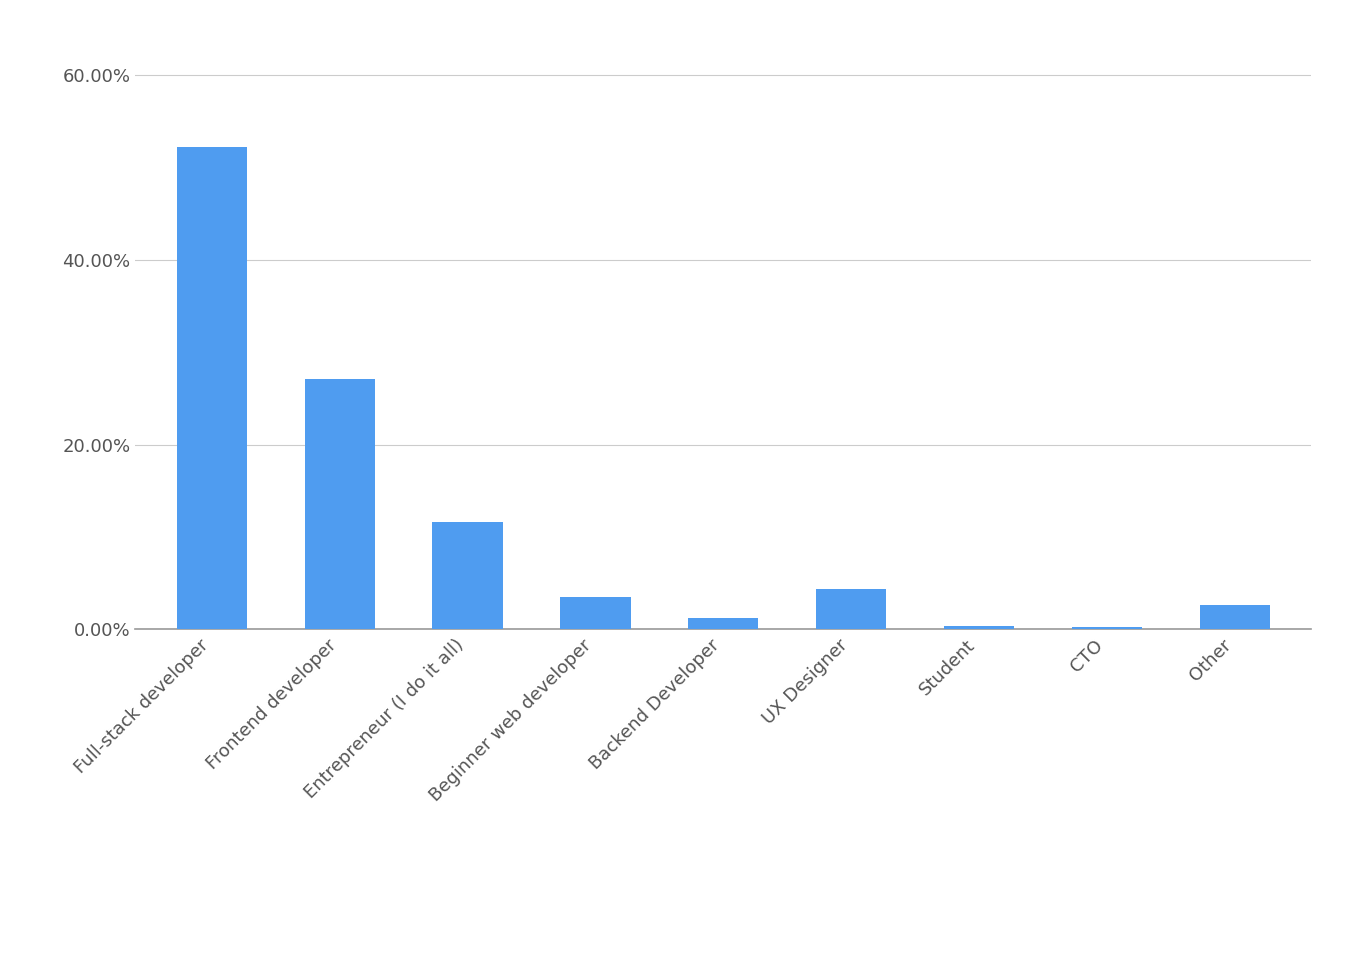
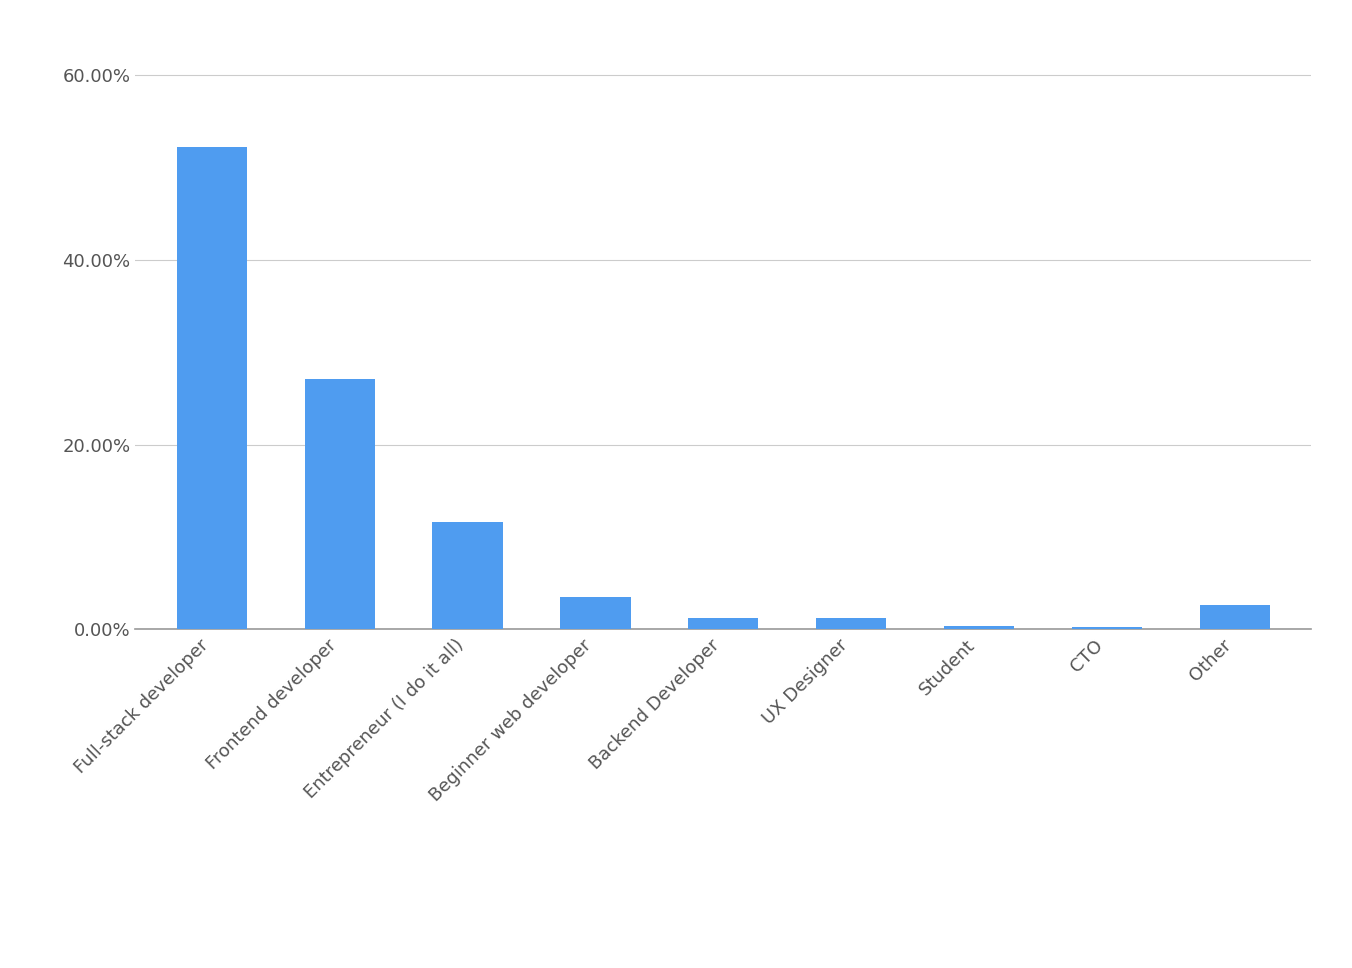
UX Designer: 4.4% -> 1.2%
